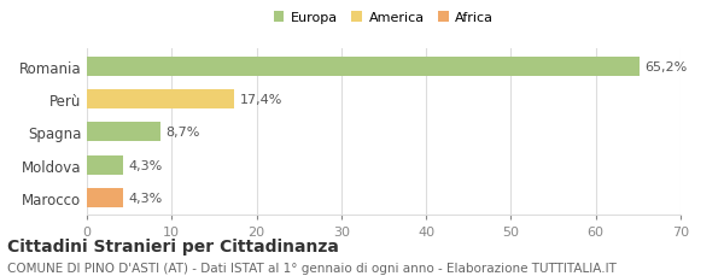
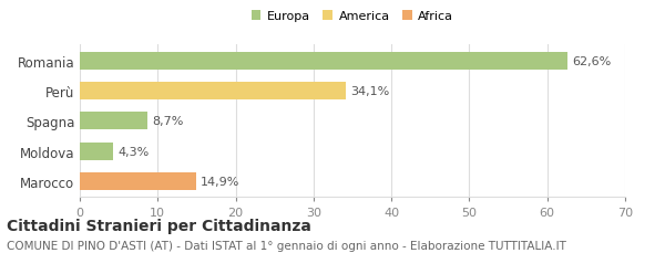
Romania: 65,2% -> 62,6%
Perù: 17,4% -> 34,1%
Marocco: 4,3% -> 14,9%
